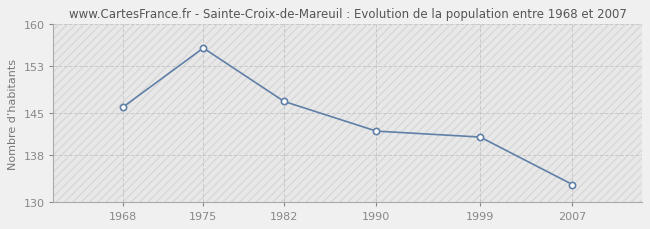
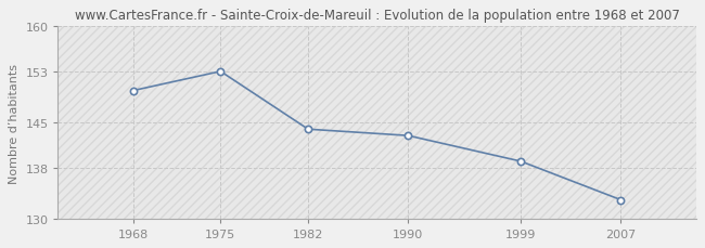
1968: 146 -> 150
1975: 156 -> 153
1982: 147 -> 144
1990: 142 -> 143
1999: 141 -> 139
